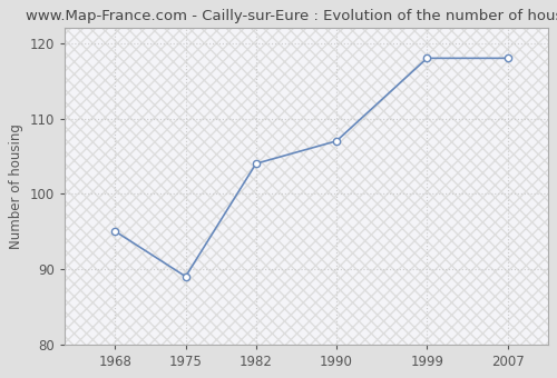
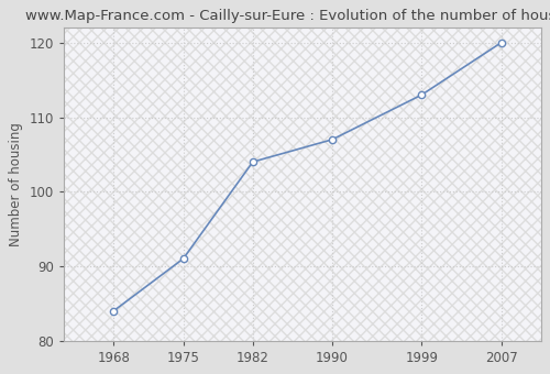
1968: 95 -> 84
1975: 89 -> 91
1999: 118 -> 113
2007: 118 -> 120
